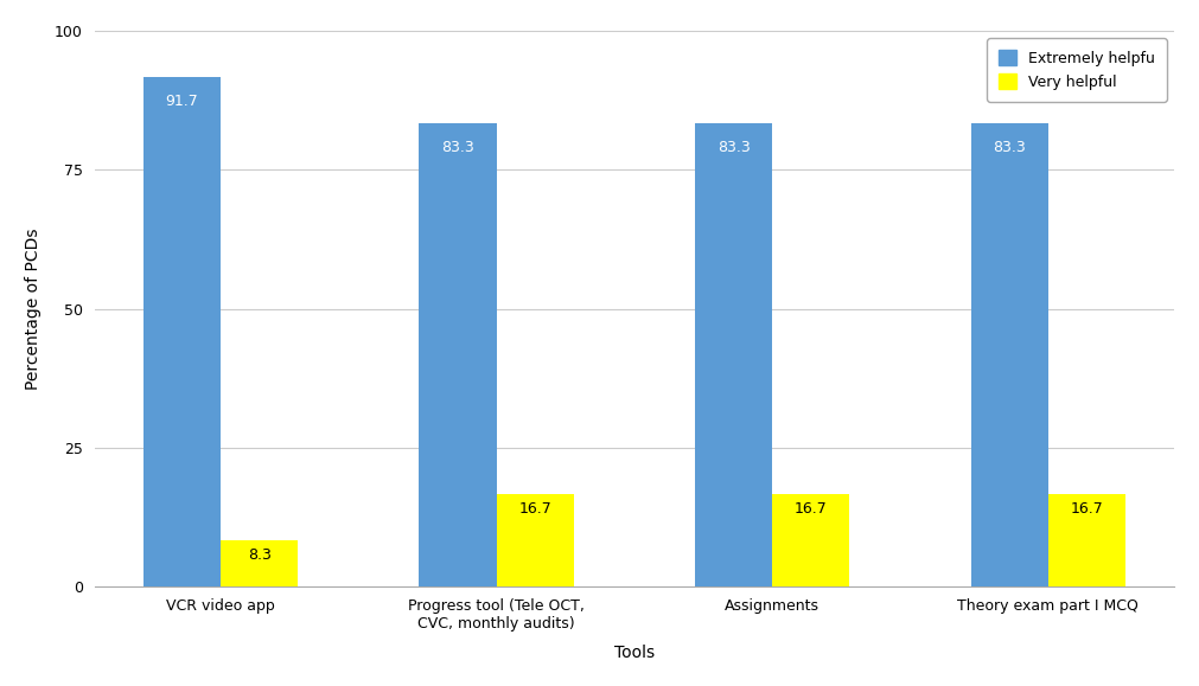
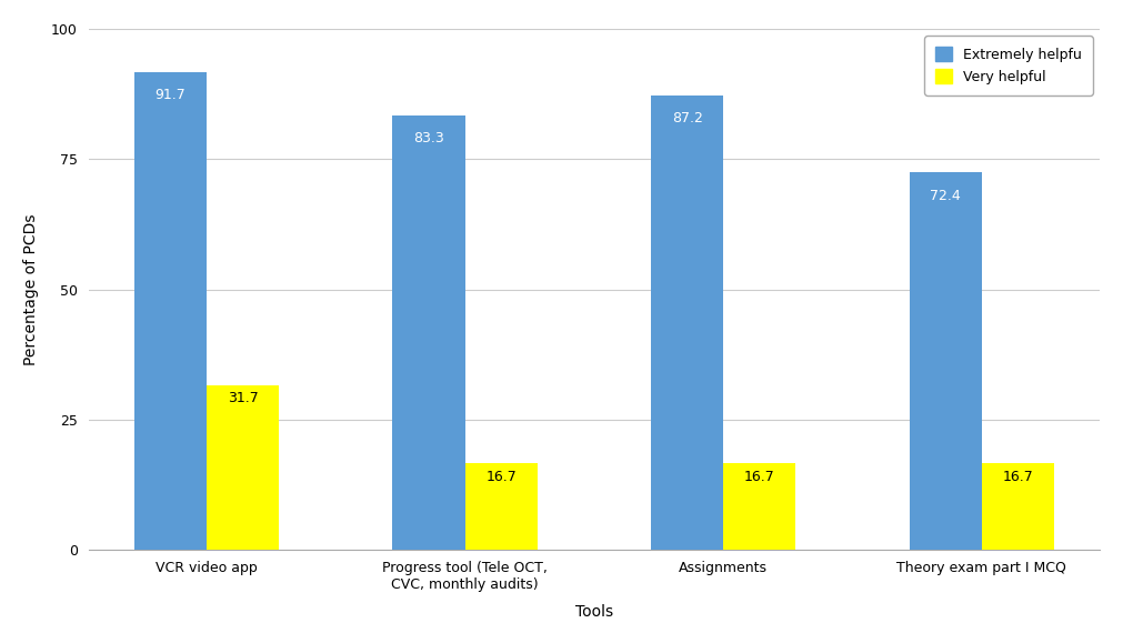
Very helpful/VCR video app: 8.3 -> 31.7
Extremely helpfu/Assignments: 83.3 -> 87.2
Extremely helpfu/Theory exam part I MCQ: 83.3 -> 72.4
